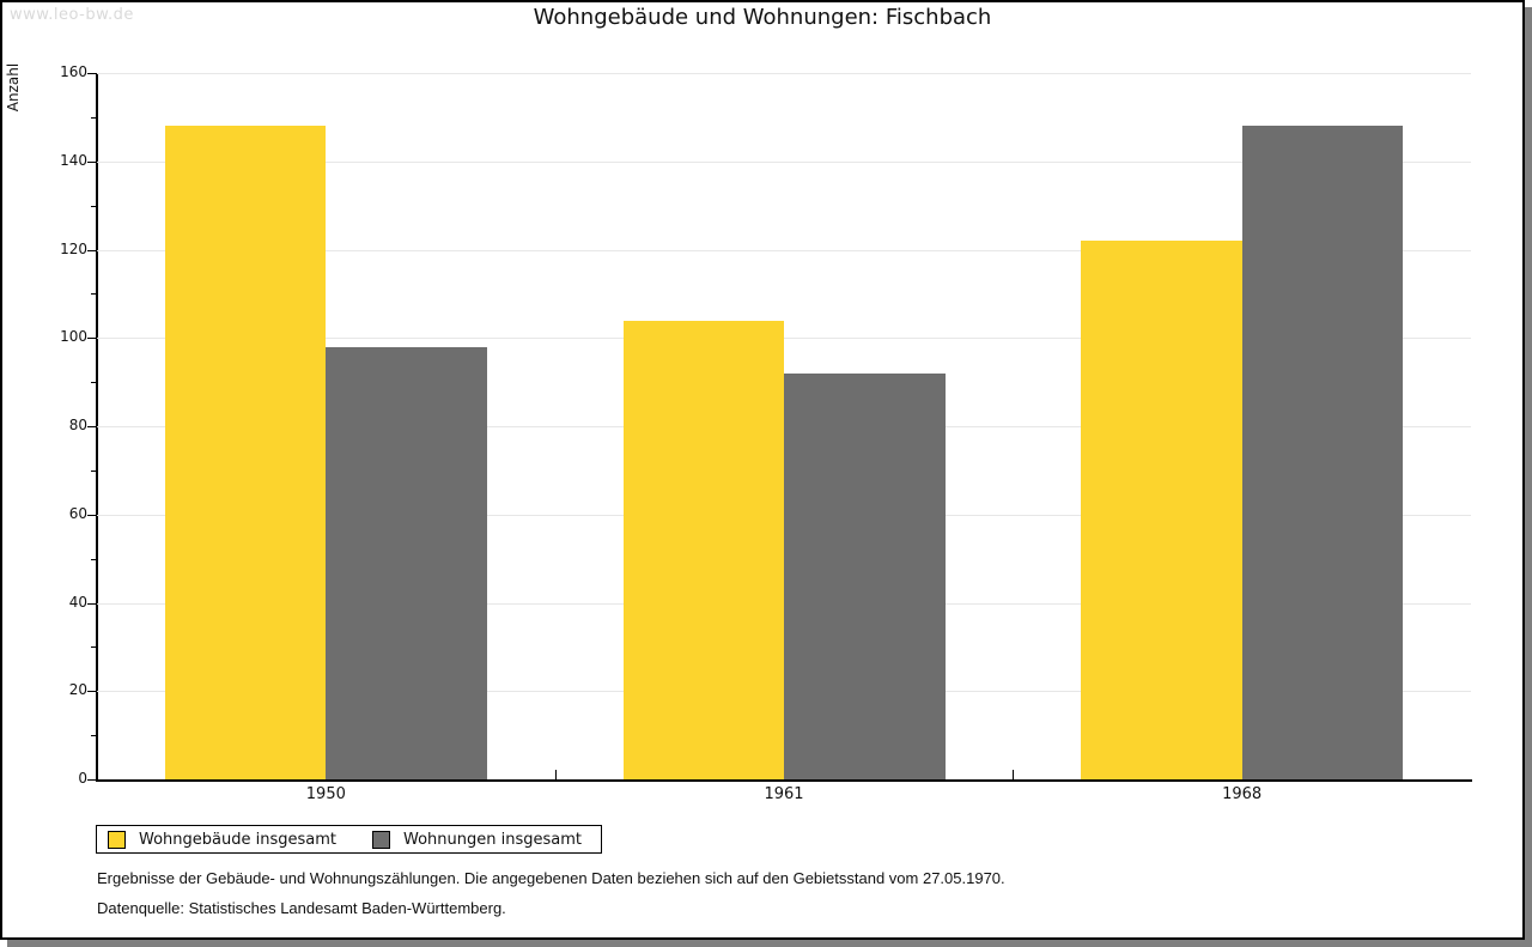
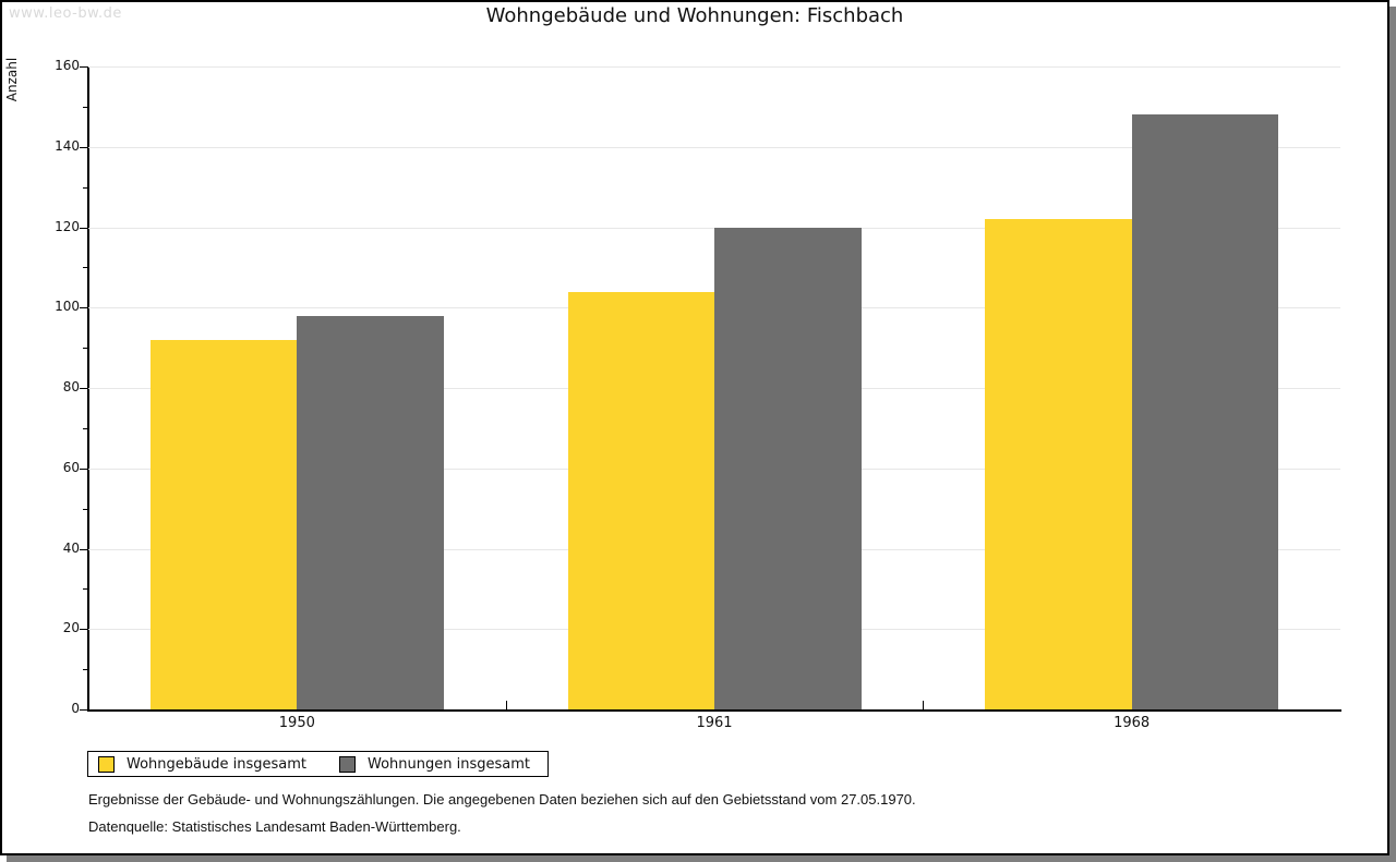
Wohngebäude insgesamt/1950: 148 -> 92
Wohnungen insgesamt/1961: 92 -> 120
